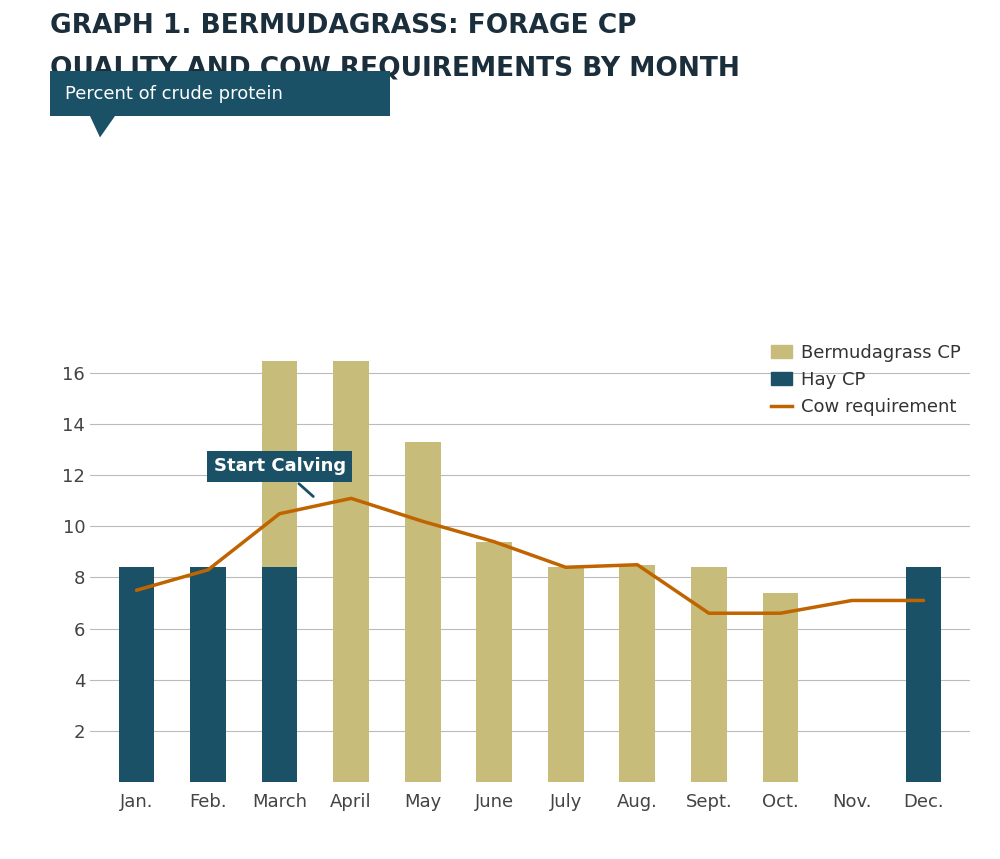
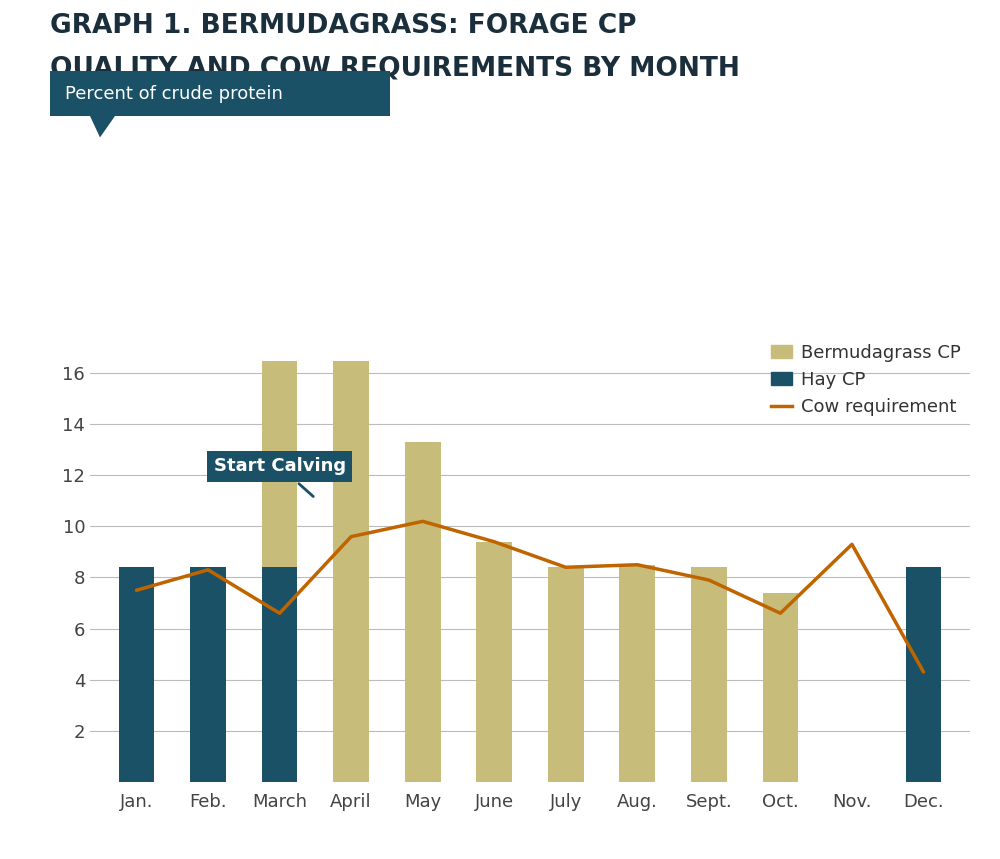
Cow requirement/March: 10.5 -> 6.6
Cow requirement/April: 11.1 -> 9.6
Cow requirement/Sept.: 6.6 -> 7.9
Cow requirement/Nov.: 7.1 -> 9.3
Cow requirement/Dec.: 7.1 -> 4.3
